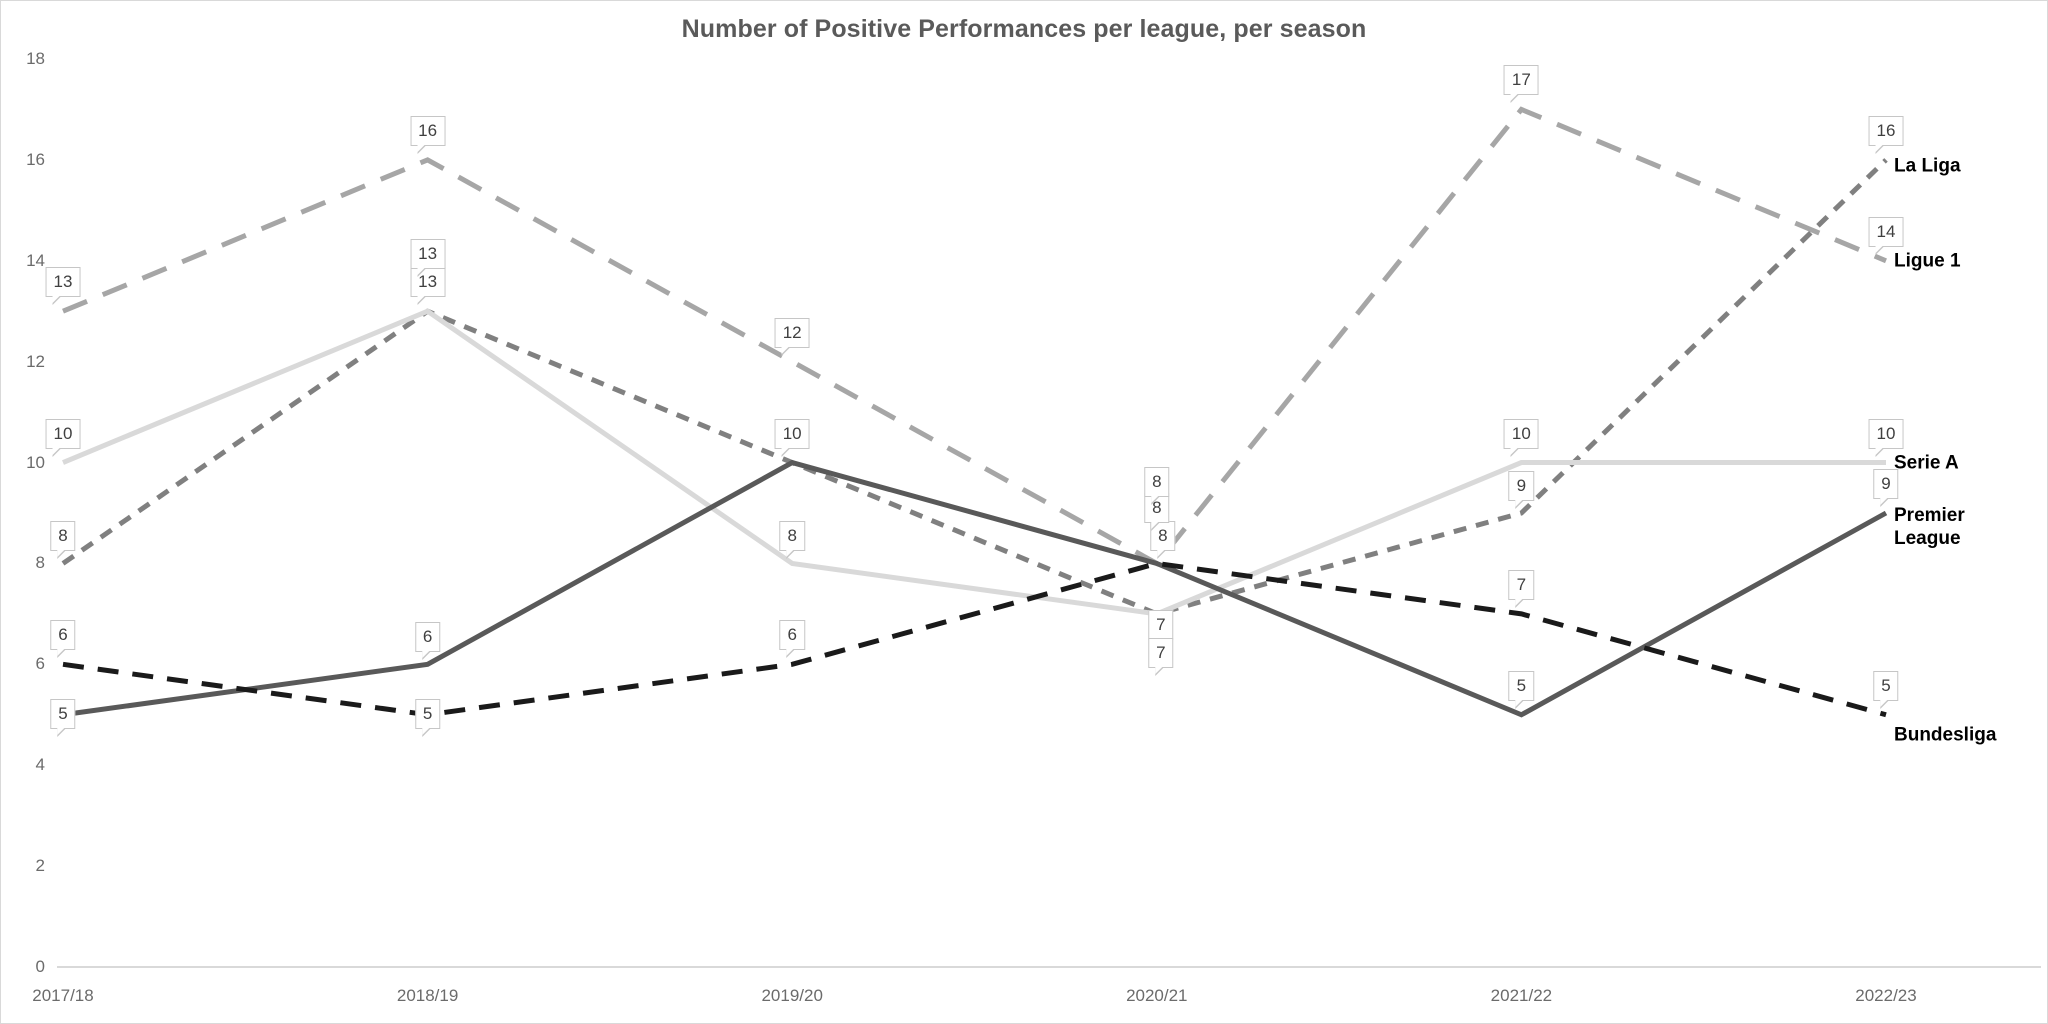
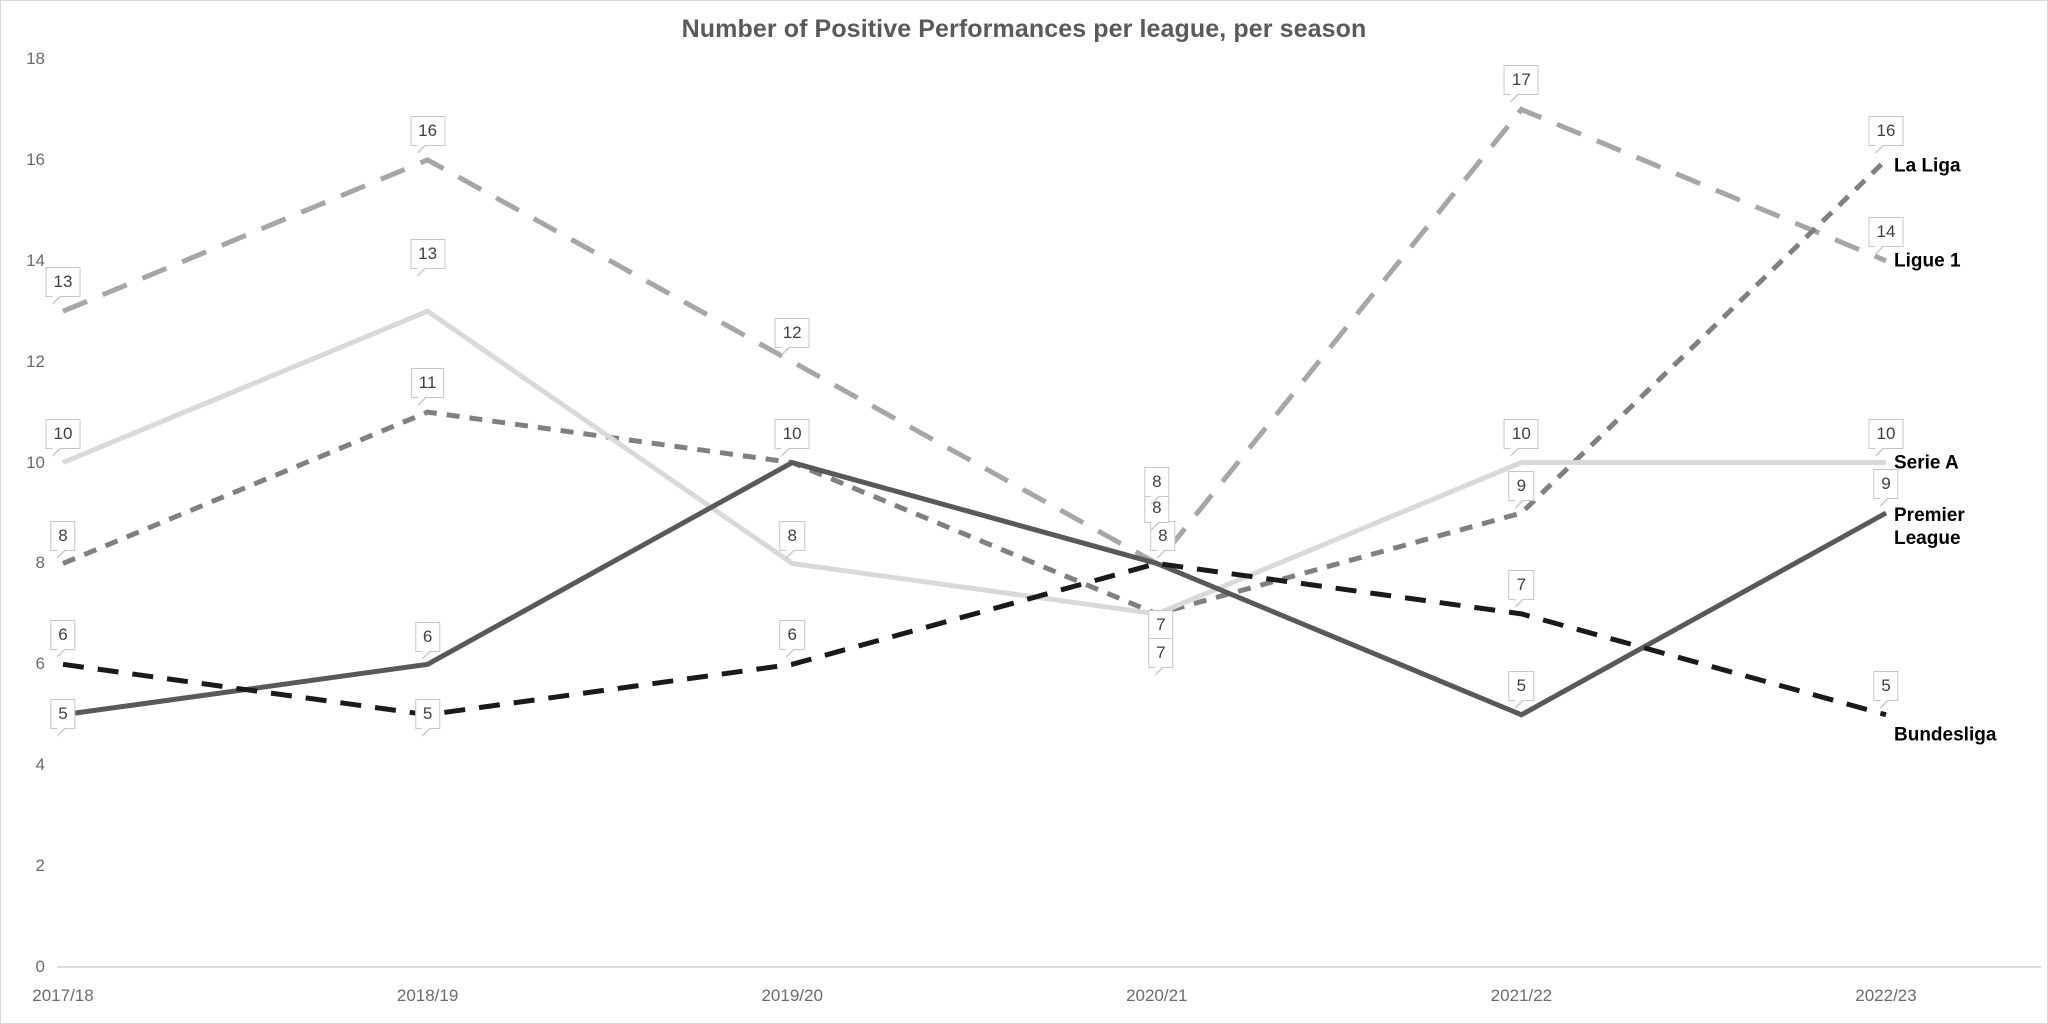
La Liga/2018/19: 13 -> 11
